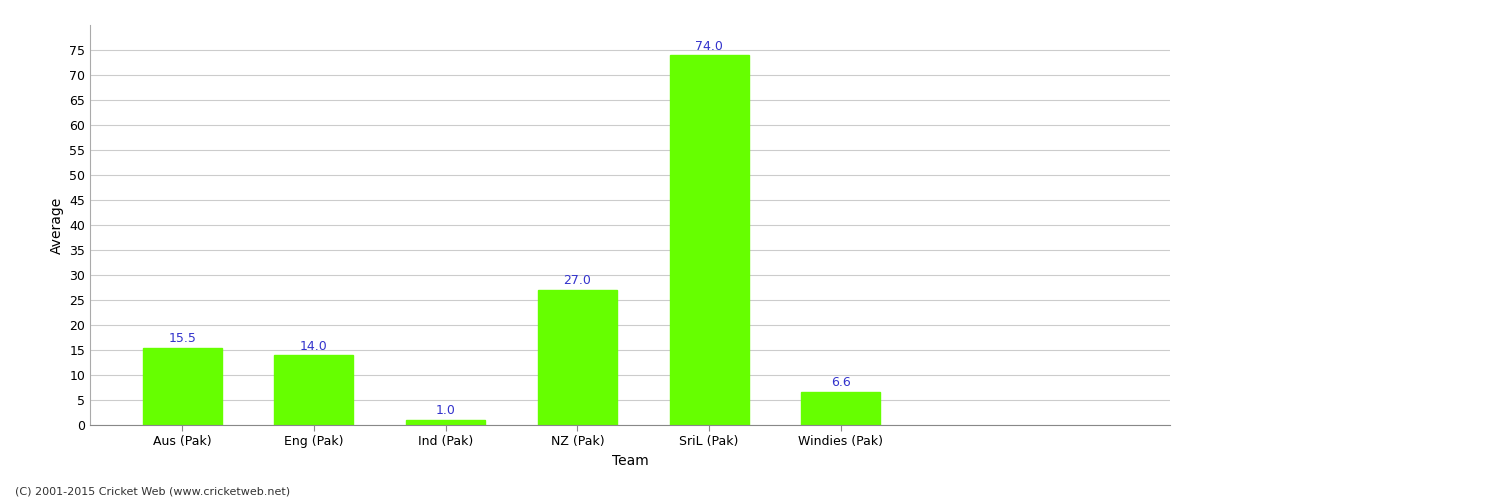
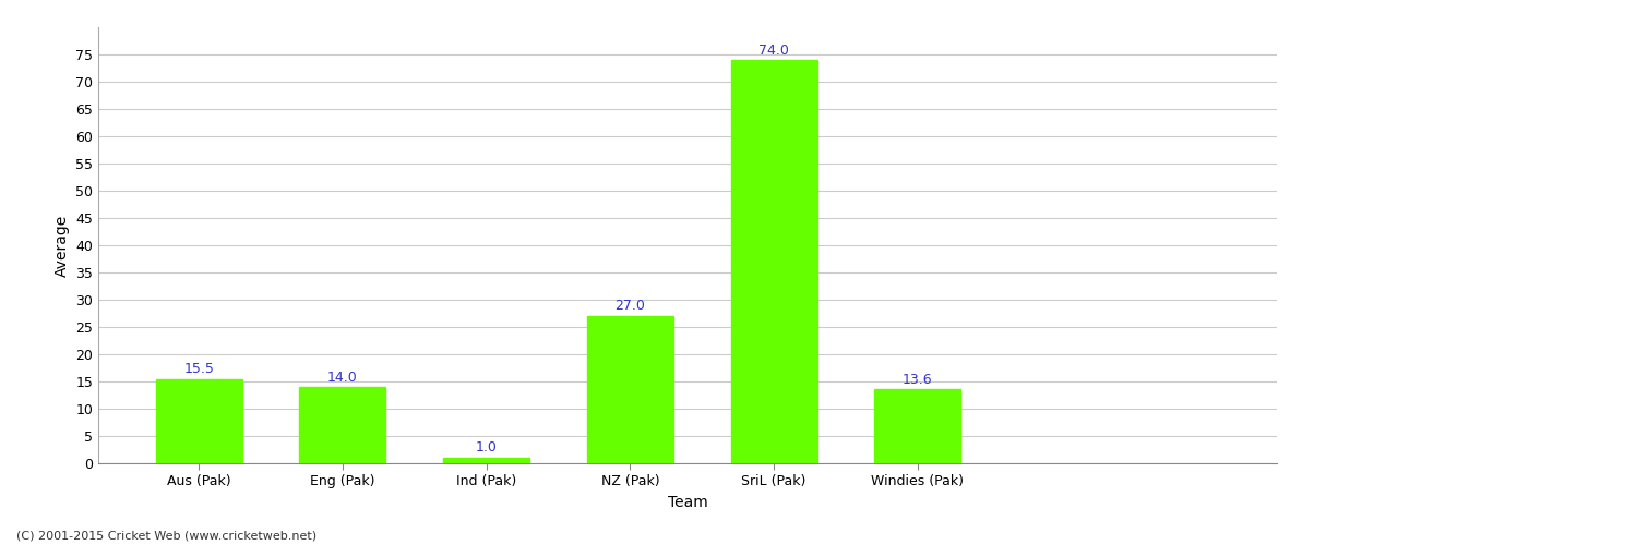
Windies (Pak): 6.6 -> 13.6
